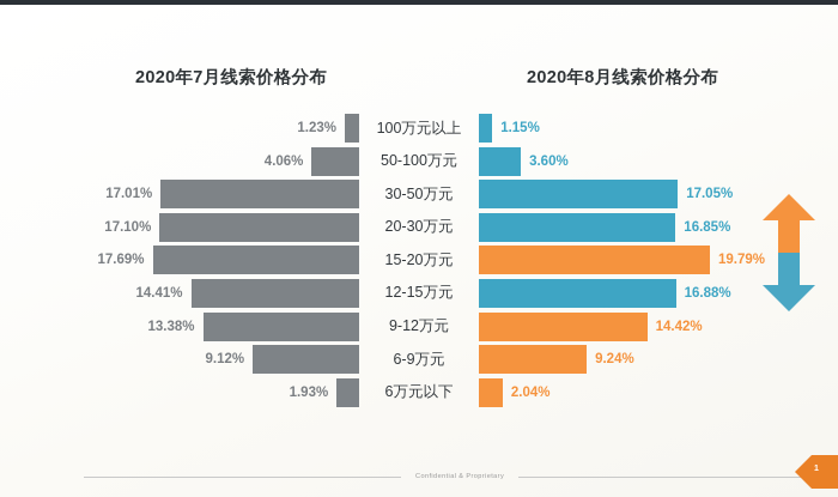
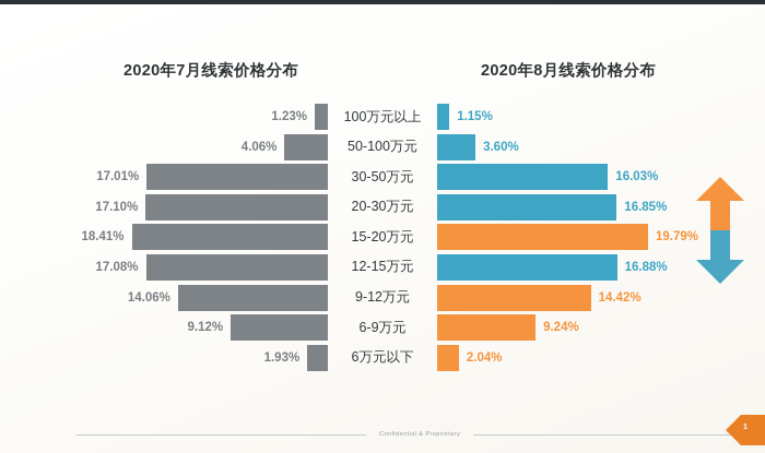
2020年8月线索价格分布/30-50万元: 17.05% -> 16.03%
2020年7月线索价格分布/15-20万元: 17.69% -> 18.41%
2020年7月线索价格分布/12-15万元: 14.41% -> 17.08%
2020年7月线索价格分布/9-12万元: 13.38% -> 14.06%
